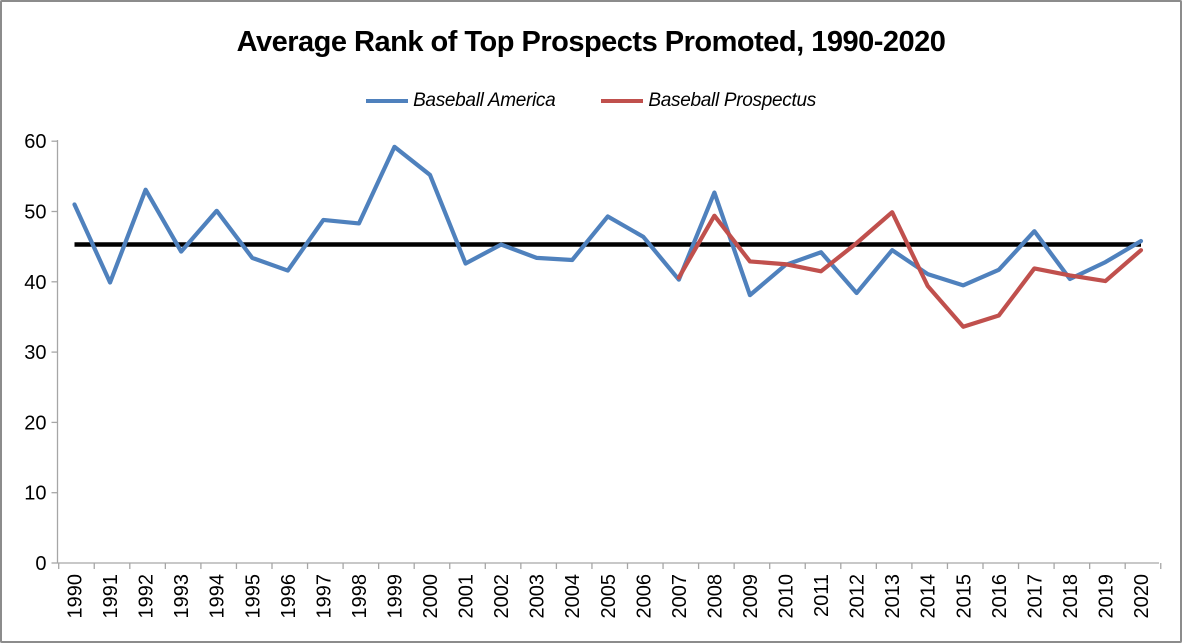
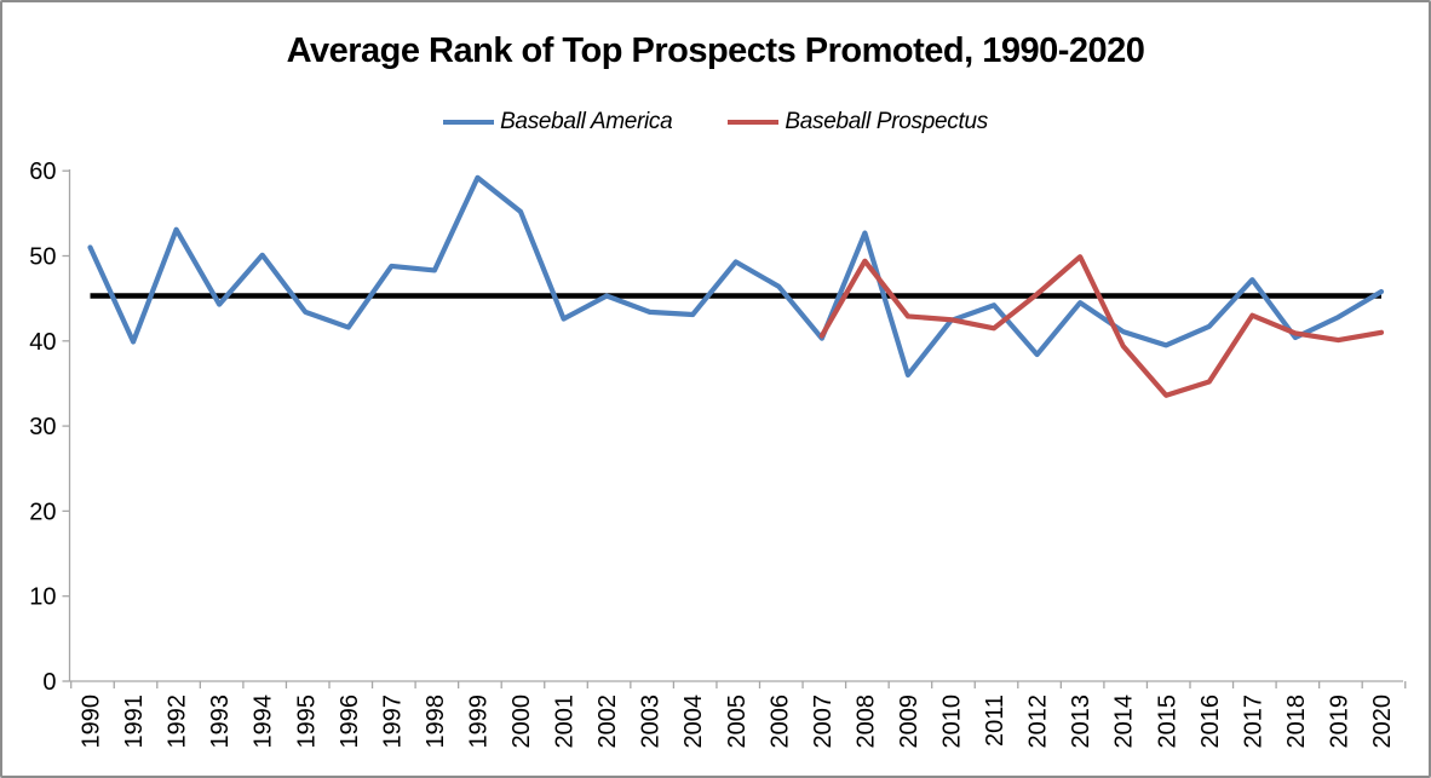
Baseball America/2009: 38 -> 36
Baseball Prospectus/2017: 42 -> 43
Baseball Prospectus/2020: 44 -> 41
